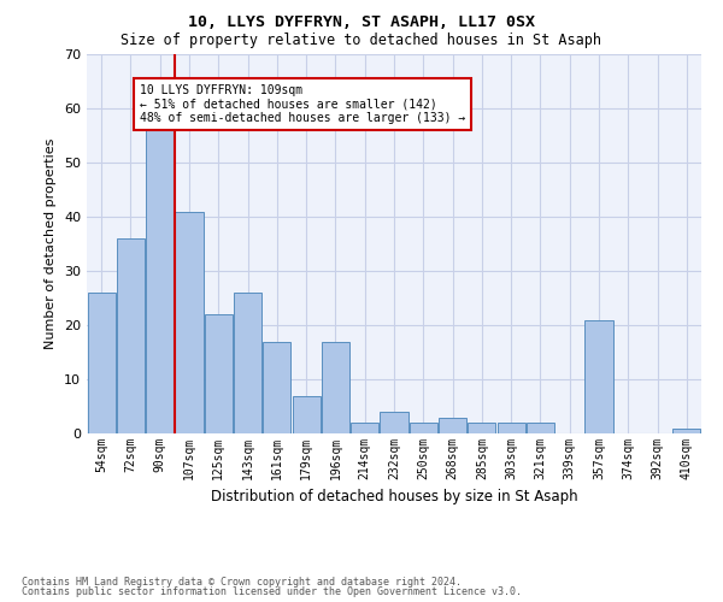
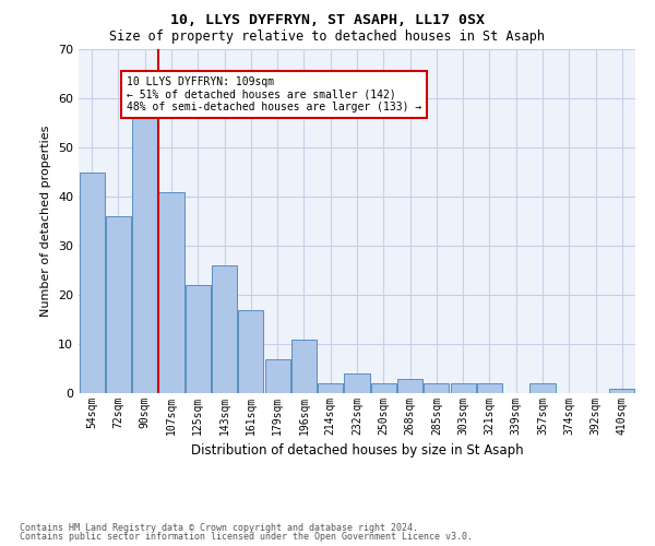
54sqm: 26 -> 45
196sqm: 17 -> 11
357sqm: 21 -> 2
